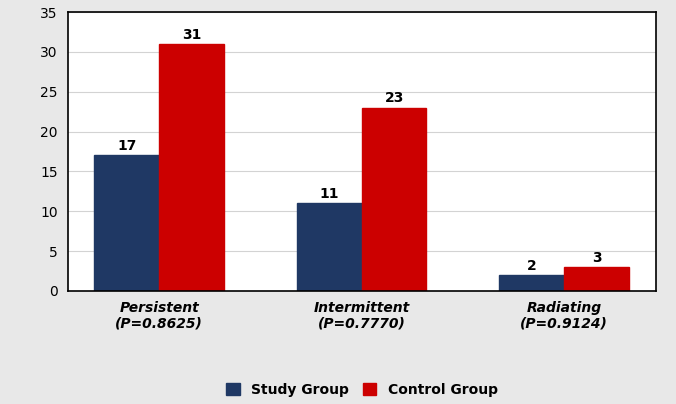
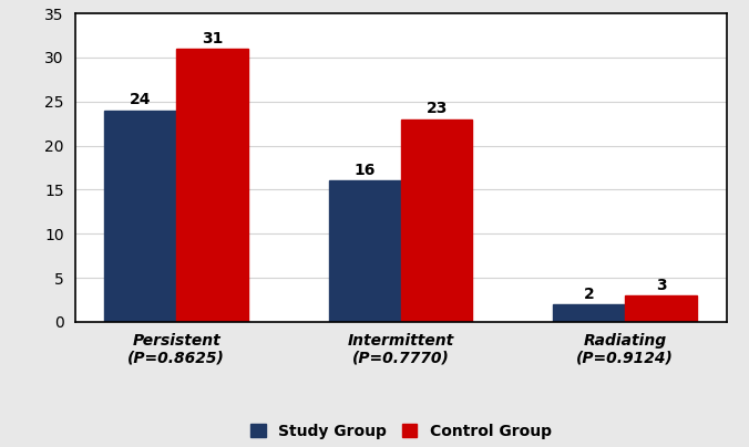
Study Group/Persistent (P=0.8625): 17 -> 24
Study Group/Intermittent (P=0.7770): 11 -> 16
